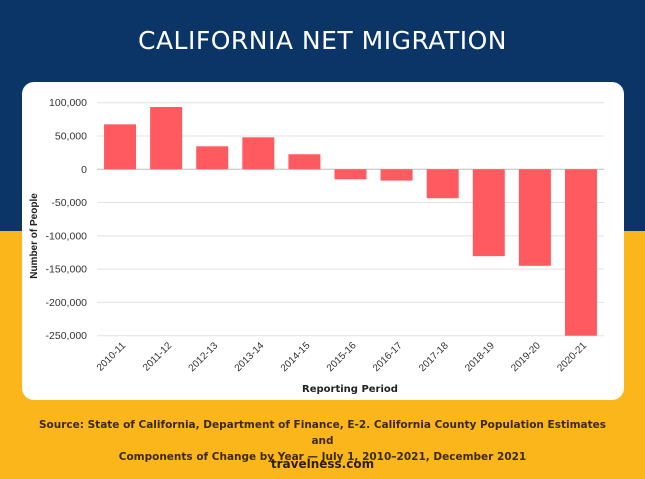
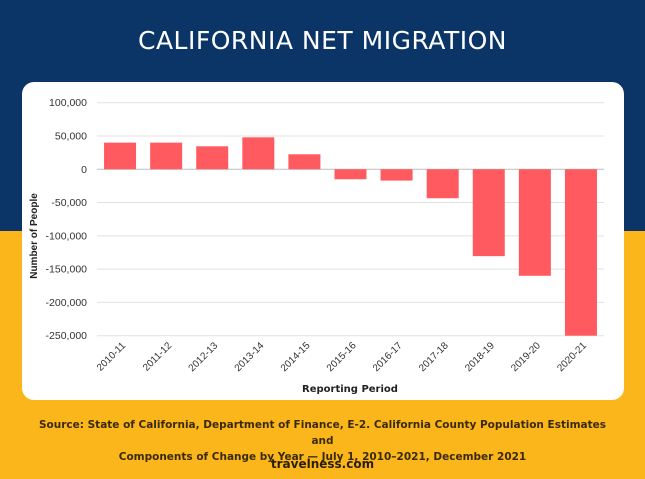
2010-11: 70000 -> 40000
2011-12: 90000 -> 40000
2019-20: -140000 -> -160000
